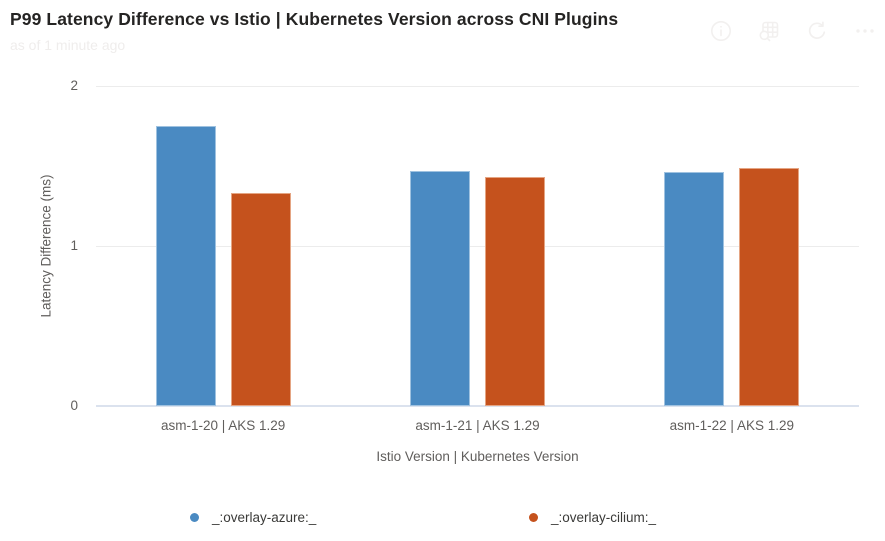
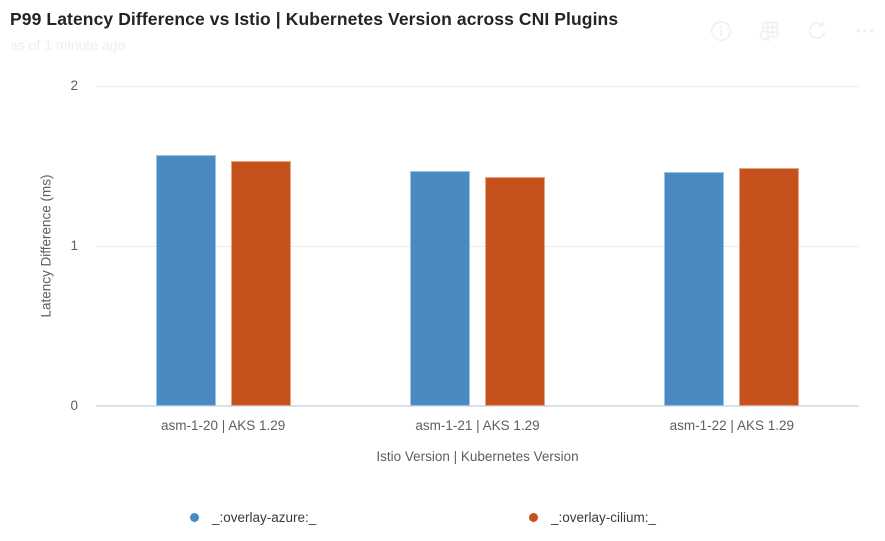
_:overlay-azure:_/asm-1-20 | AKS 1.29: 1.75 -> 1.57
_:overlay-cilium:_/asm-1-20 | AKS 1.29: 1.33 -> 1.53
